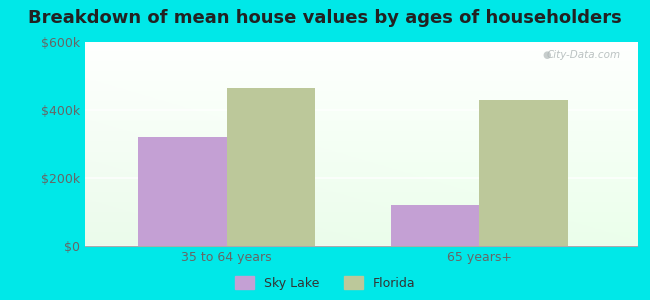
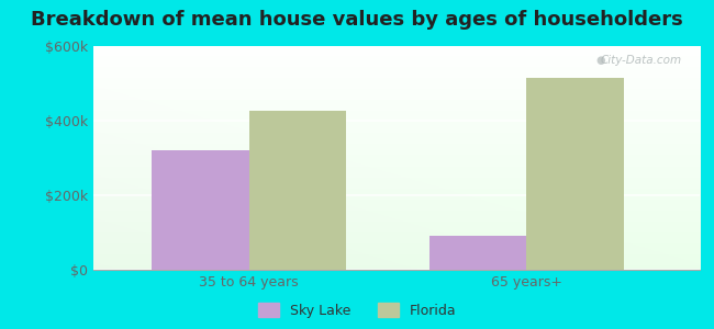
Florida/35 to 64 years: $465k -> $425k
Sky Lake/65 years+: $120k -> $90k
Florida/65 years+: $430k -> $515k
